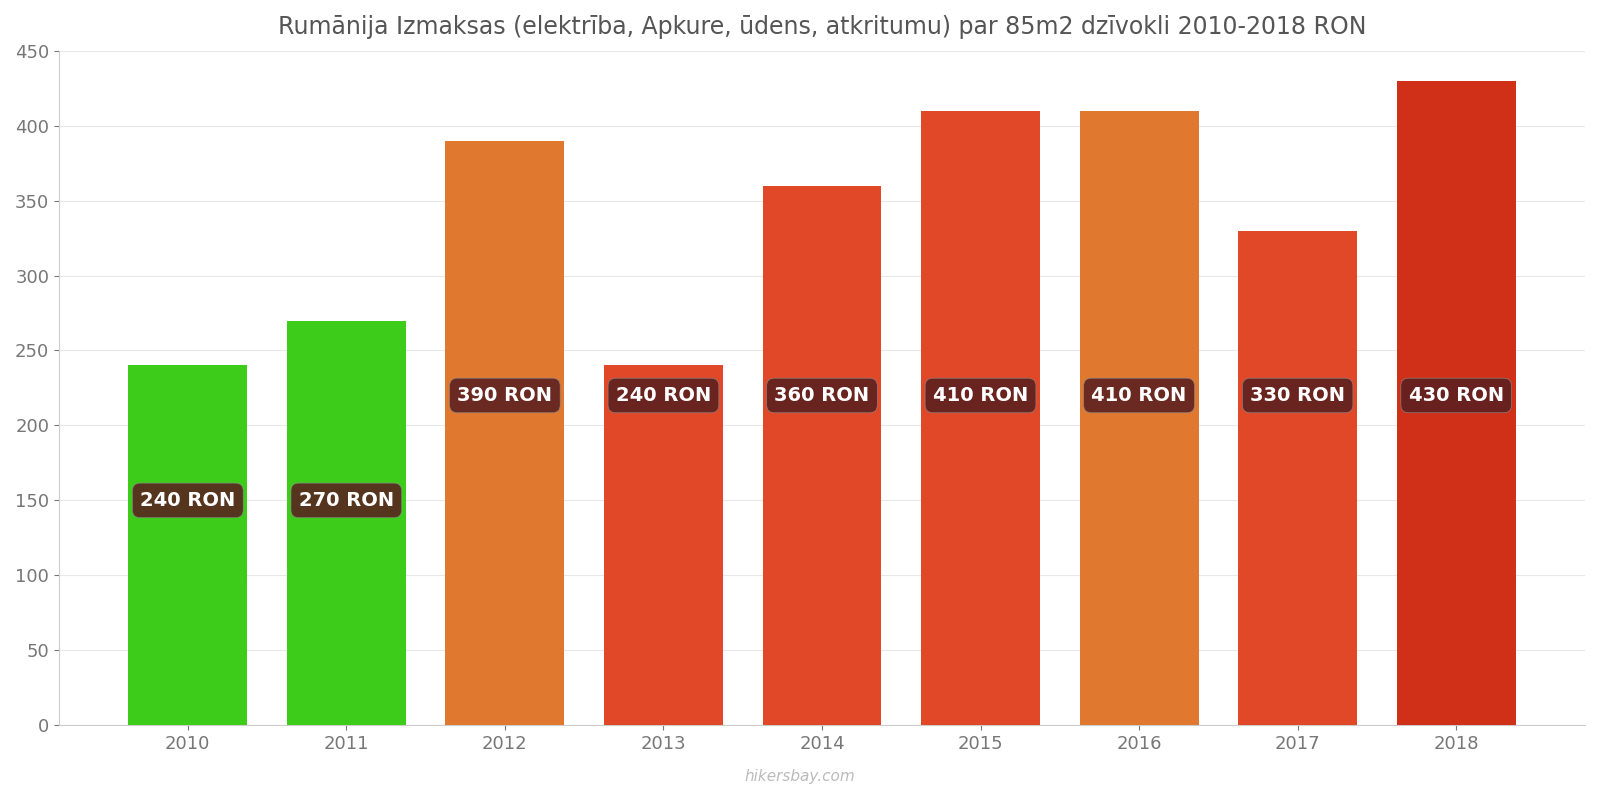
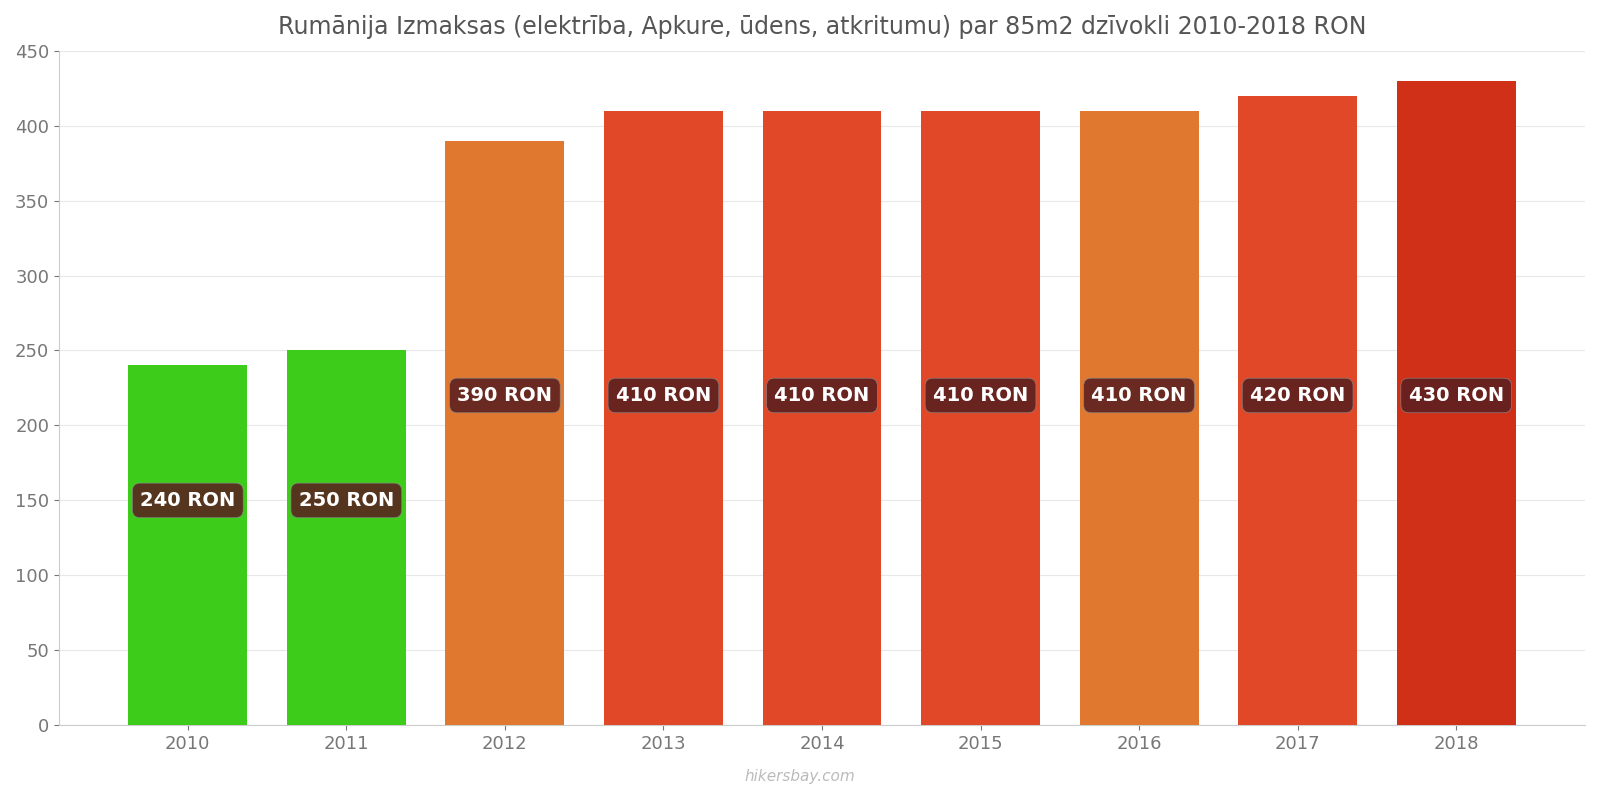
2011: 270 -> 250
2013: 240 -> 410
2014: 360 -> 410
2017: 330 -> 420
